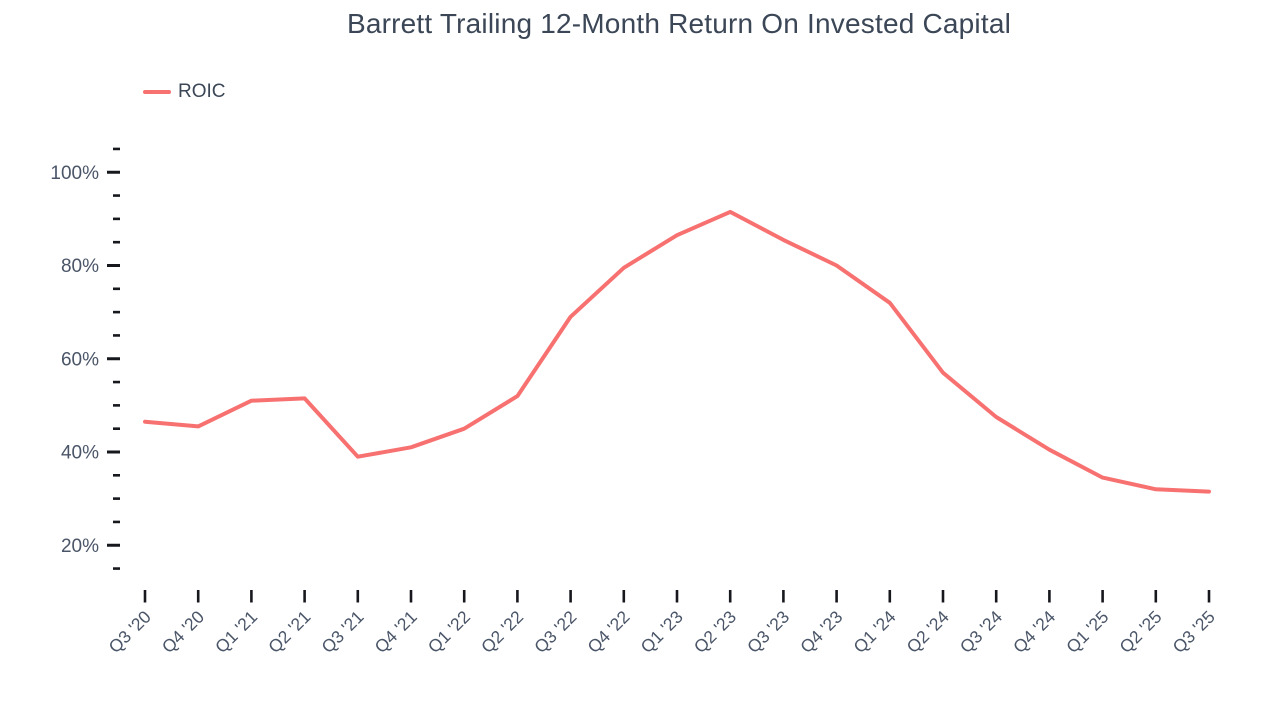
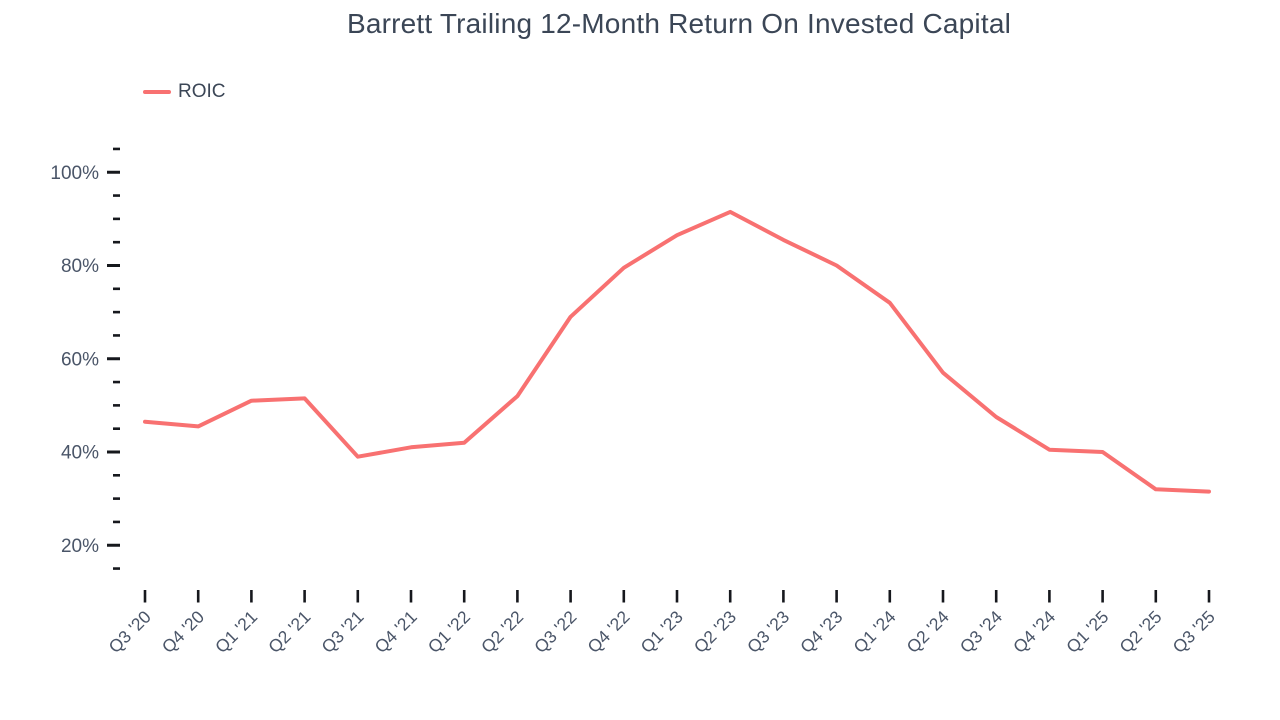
Q1 '22: 45% -> 42%
Q1 '25: 34% -> 40%
